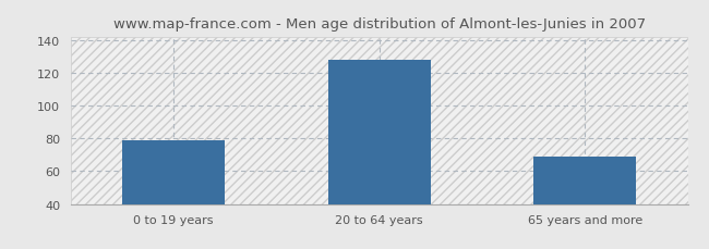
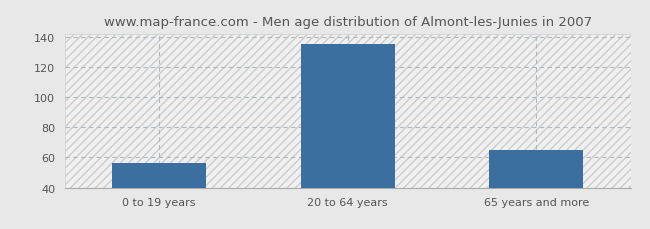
0 to 19 years: 79 -> 56
20 to 64 years: 128 -> 135
65 years and more: 69 -> 65
